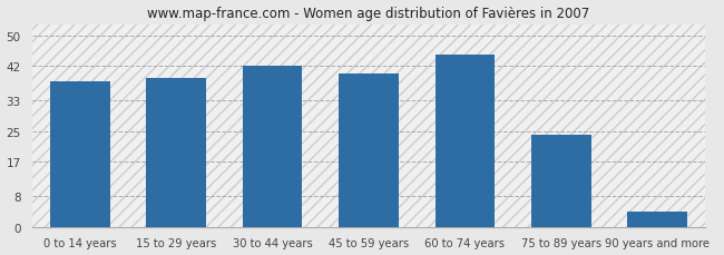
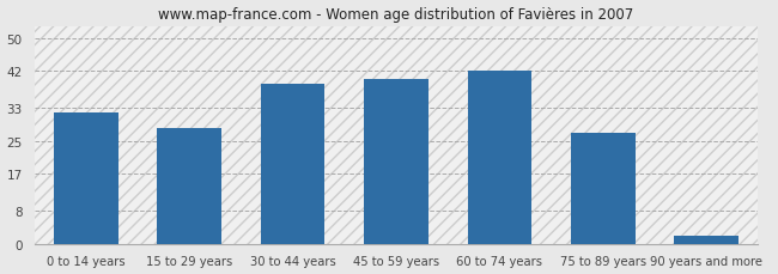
0 to 14 years: 38 -> 32
15 to 29 years: 39 -> 28
30 to 44 years: 42 -> 39
60 to 74 years: 45 -> 42
75 to 89 years: 24 -> 27
90 years and more: 4 -> 2
